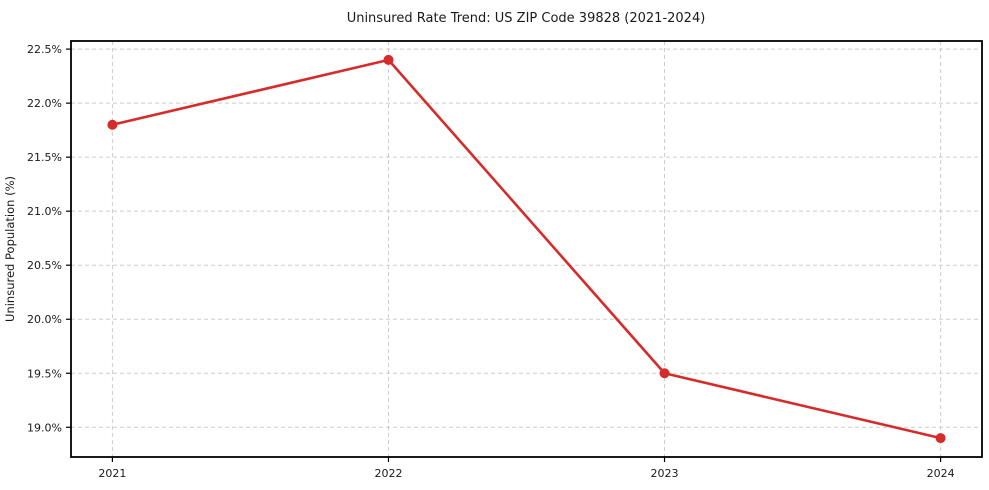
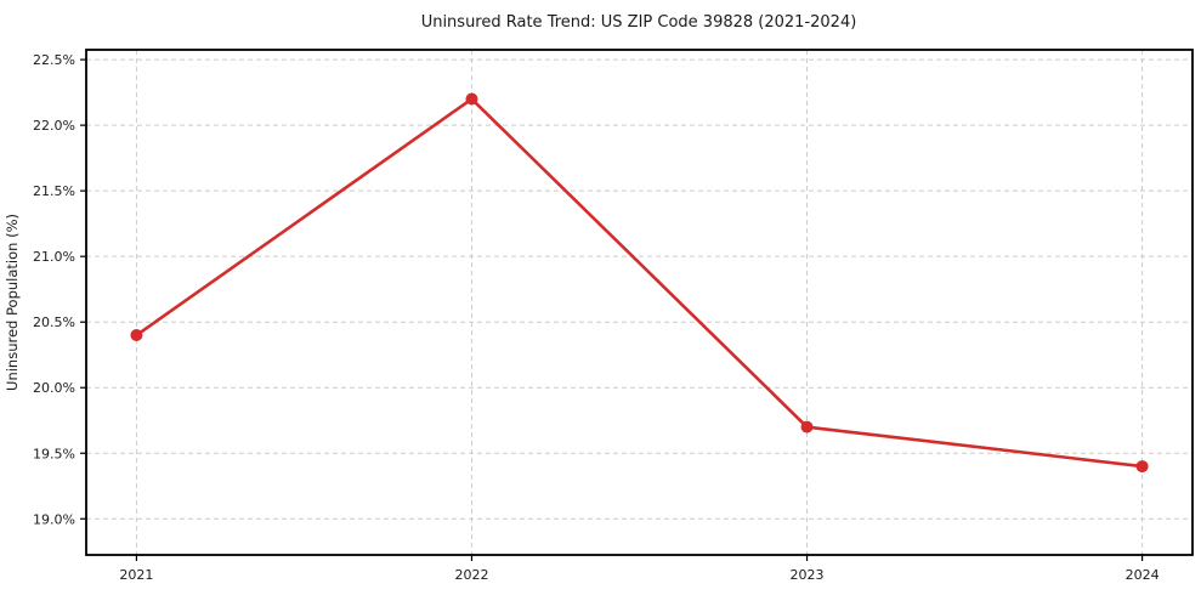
2021: 21.8% -> 20.4%
2022: 22.4% -> 22.2%
2023: 19.5% -> 19.7%
2024: 18.9% -> 19.4%
